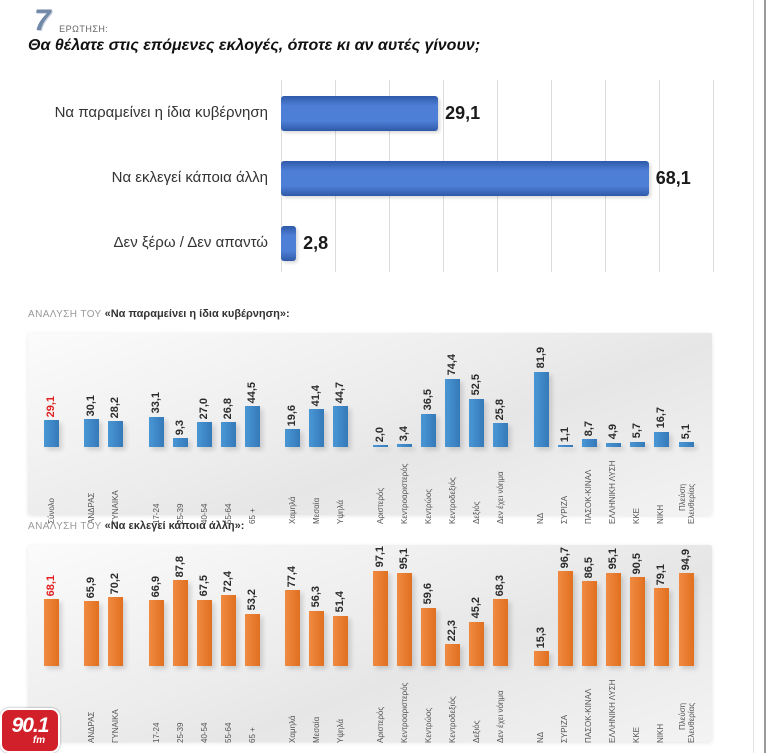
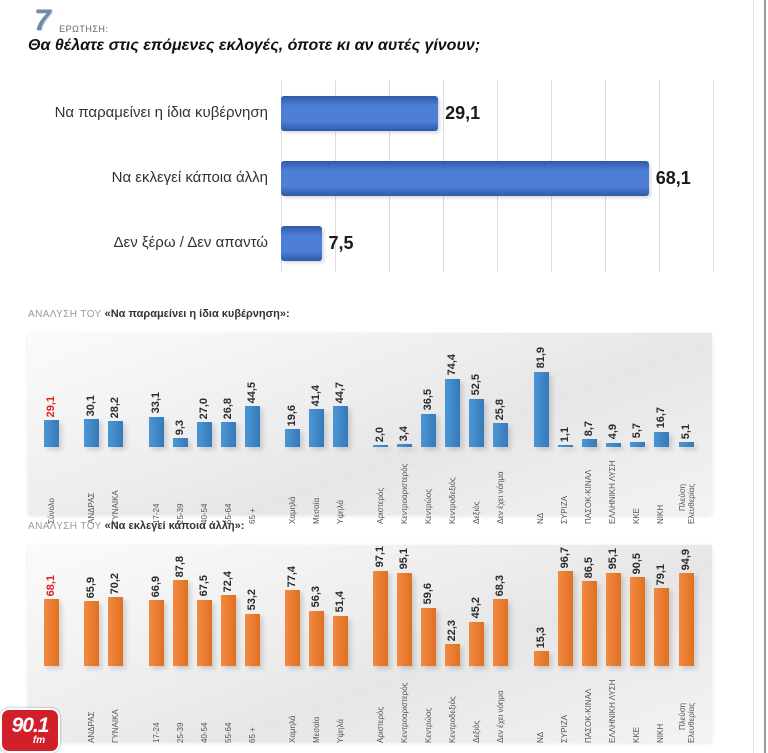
Θα θέλατε στις επόμενες εκλογές, όποτε κι αν αυτές γίνουν;/Δεν ξέρω / Δεν απαντώ: 2,8 -> 7,5
